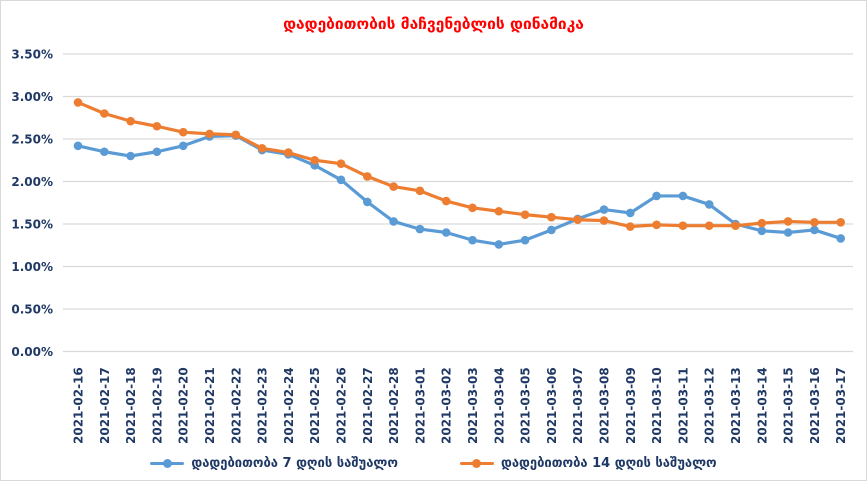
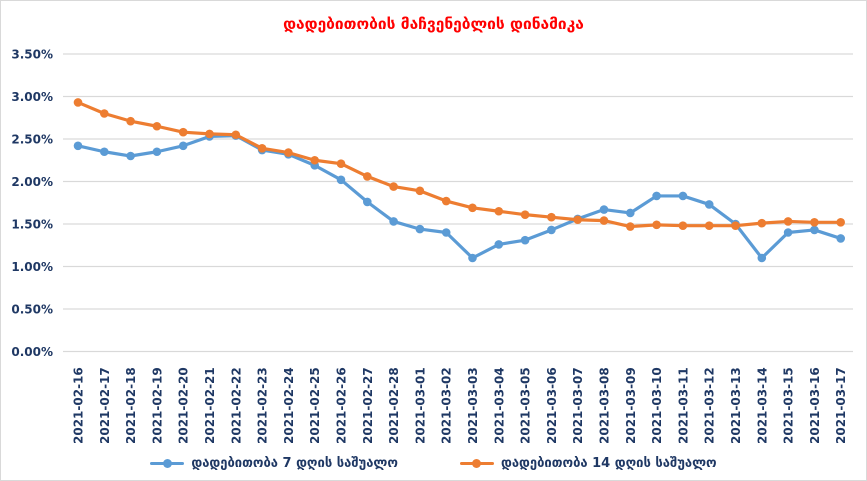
დადებითობა 7 დღის საშუალო/2021-03-03: 1.3% -> 1.1%
დადებითობა 7 დღის საშუალო/2021-03-14: 1.4% -> 1.1%
